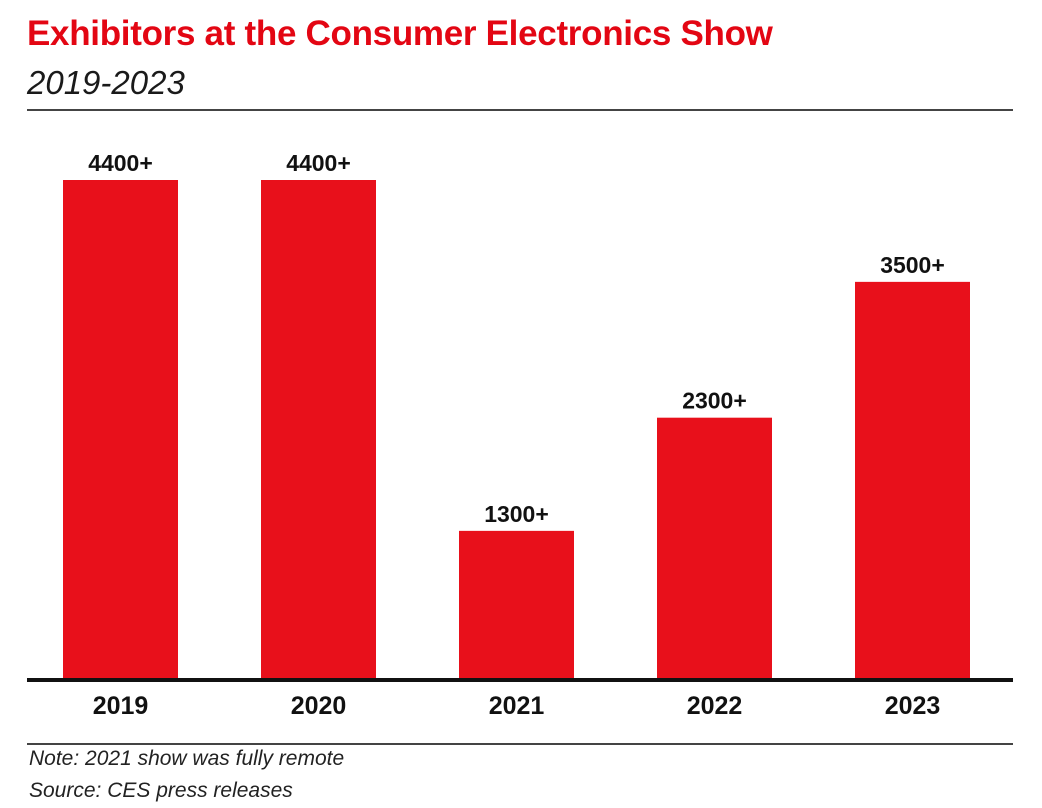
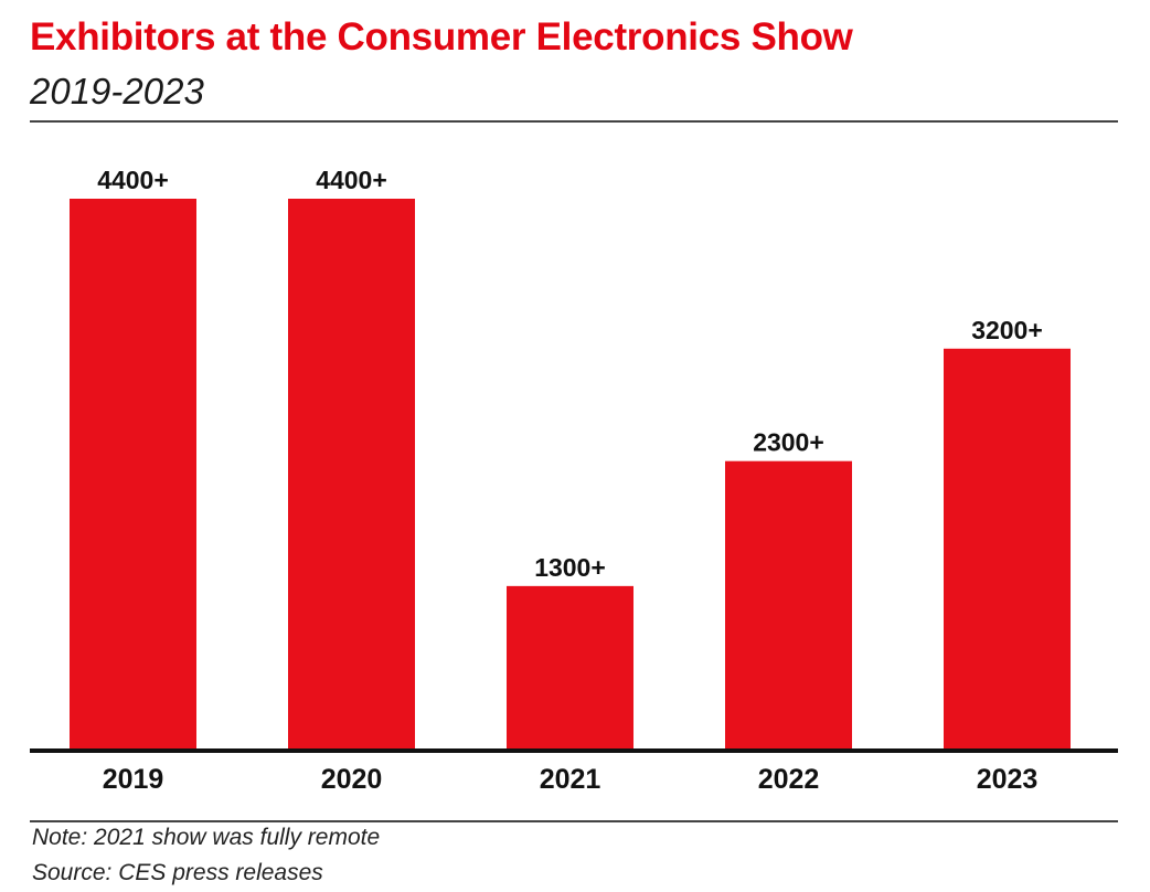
2023: 3500 -> 3200
